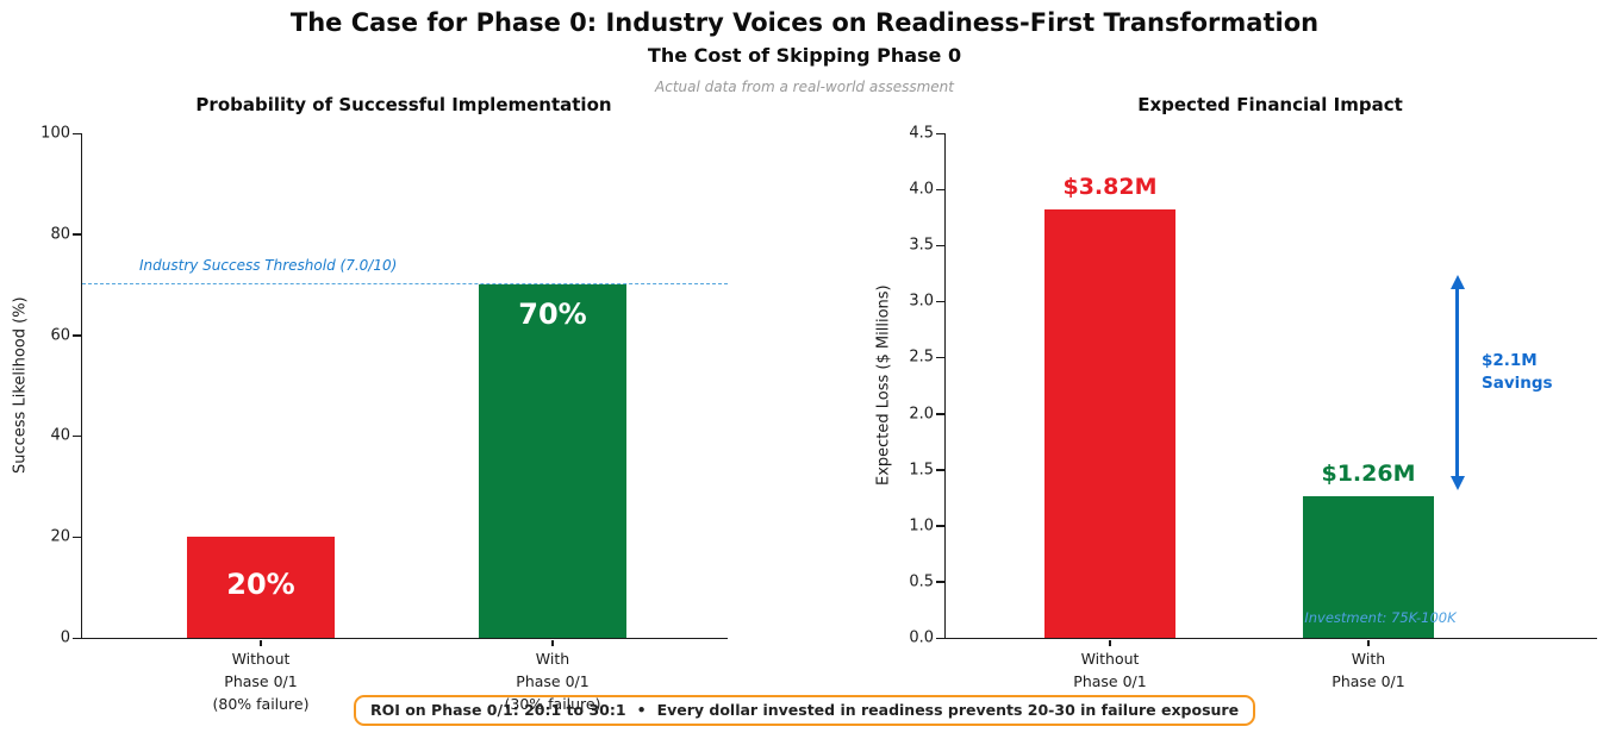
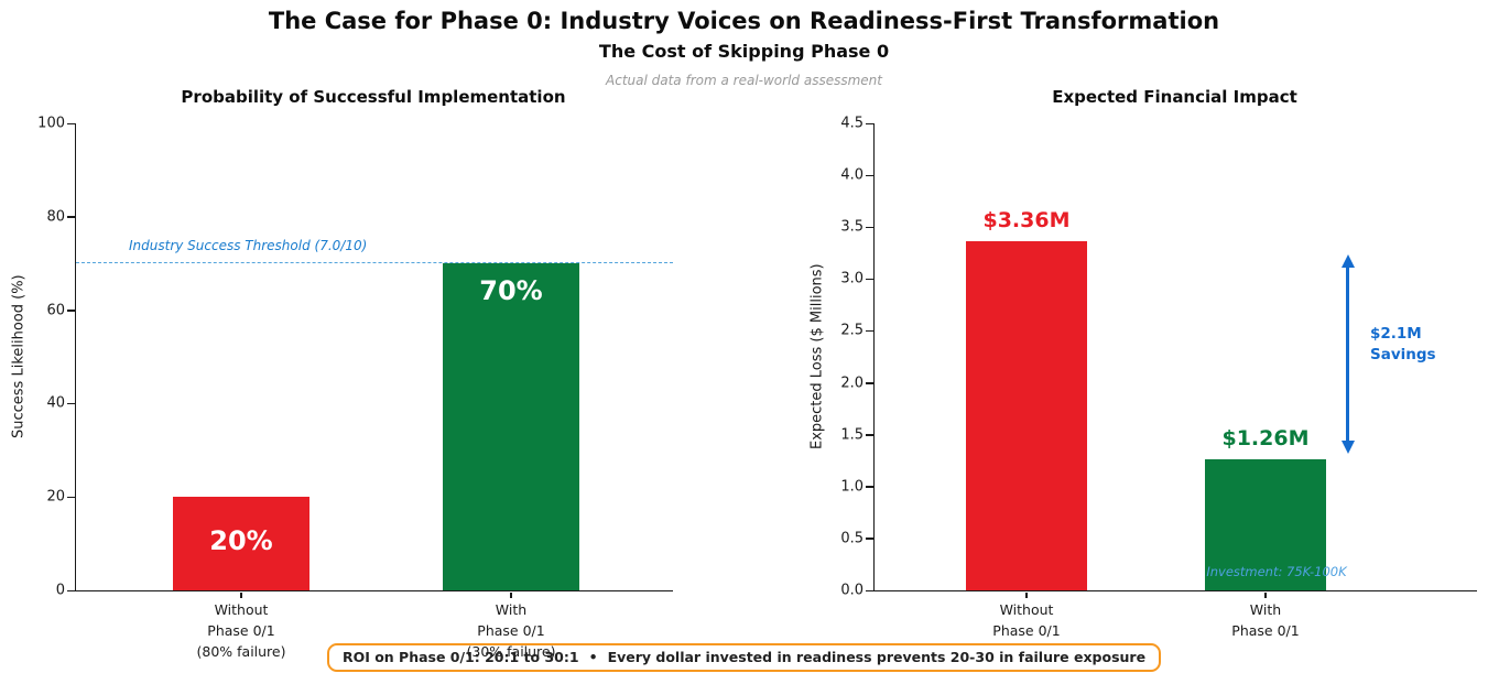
Expected Financial Impact/Without Phase 0/1: $3.82M -> $3.36M
